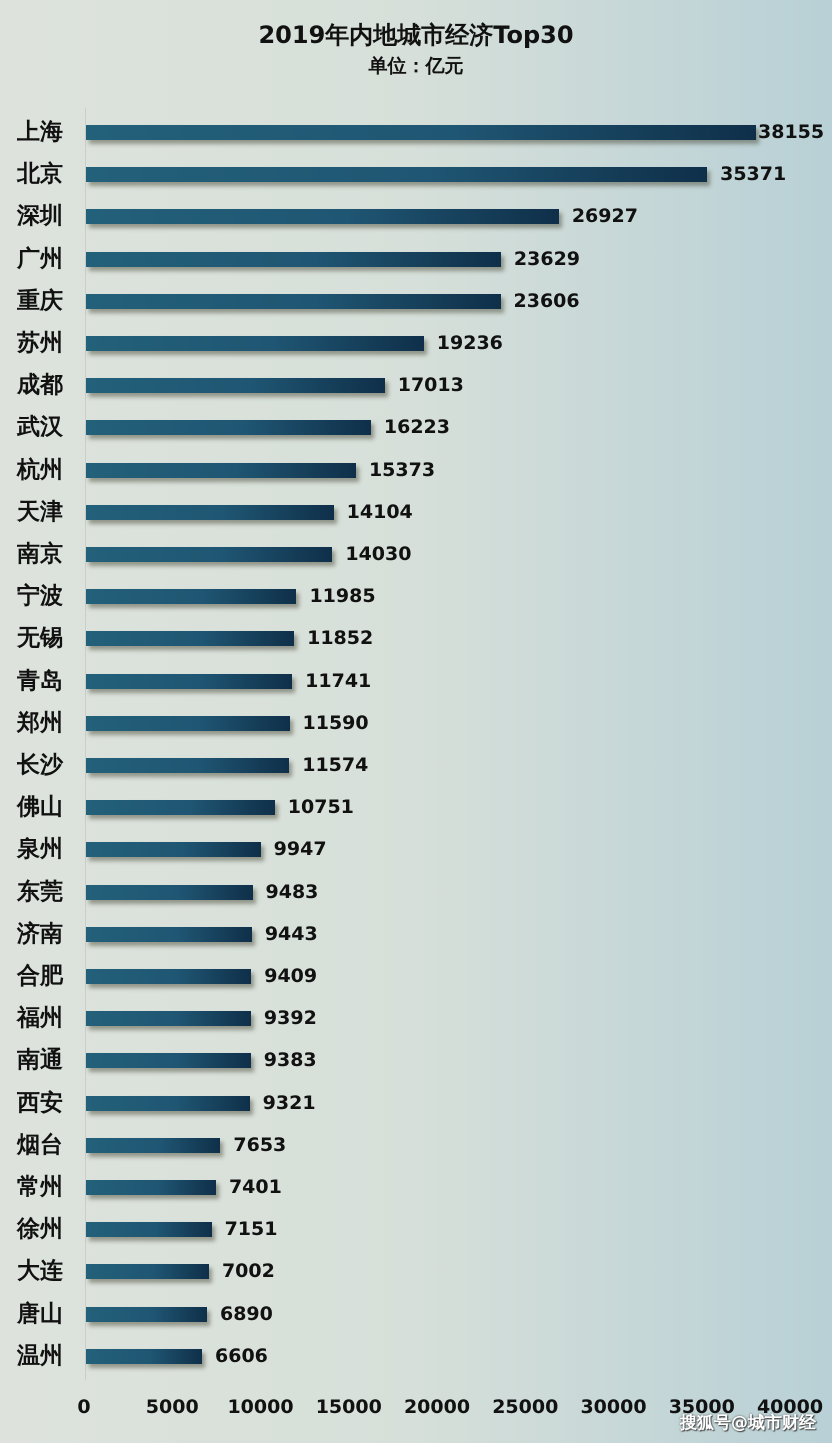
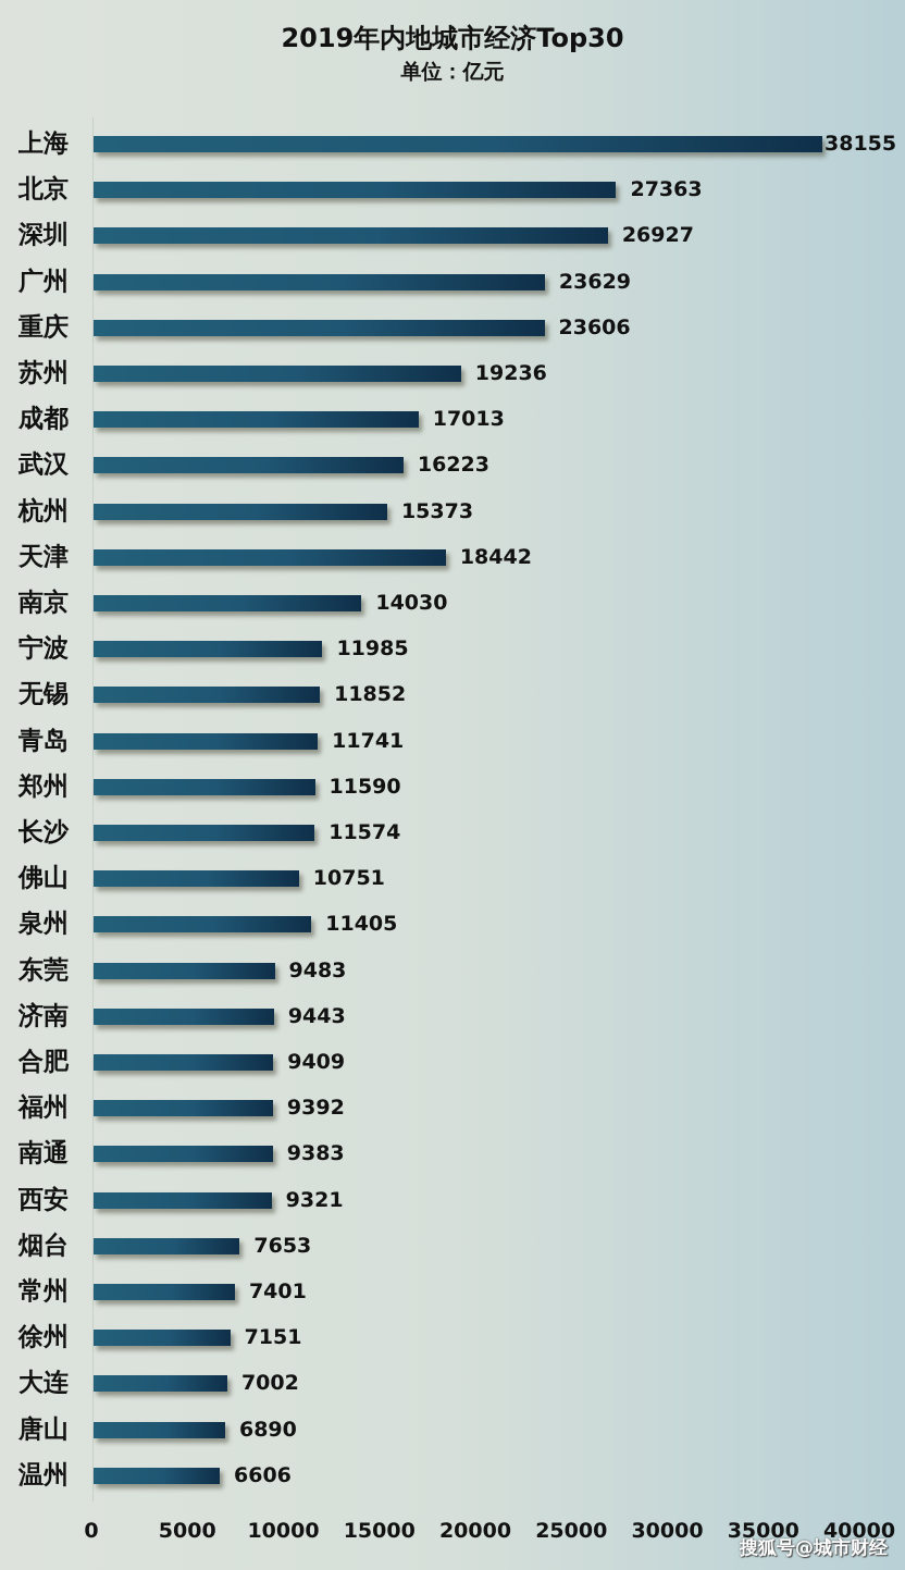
北京: 35371 -> 27363
天津: 14104 -> 18442
泉州: 9947 -> 11405
